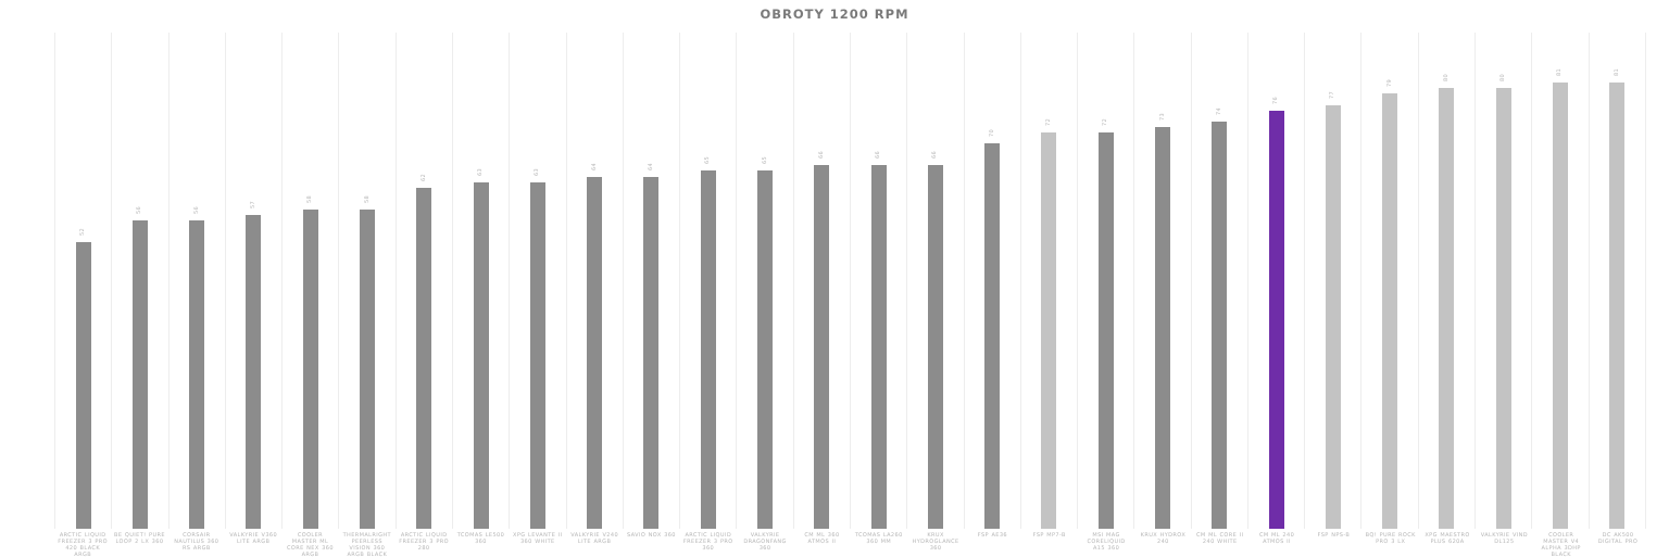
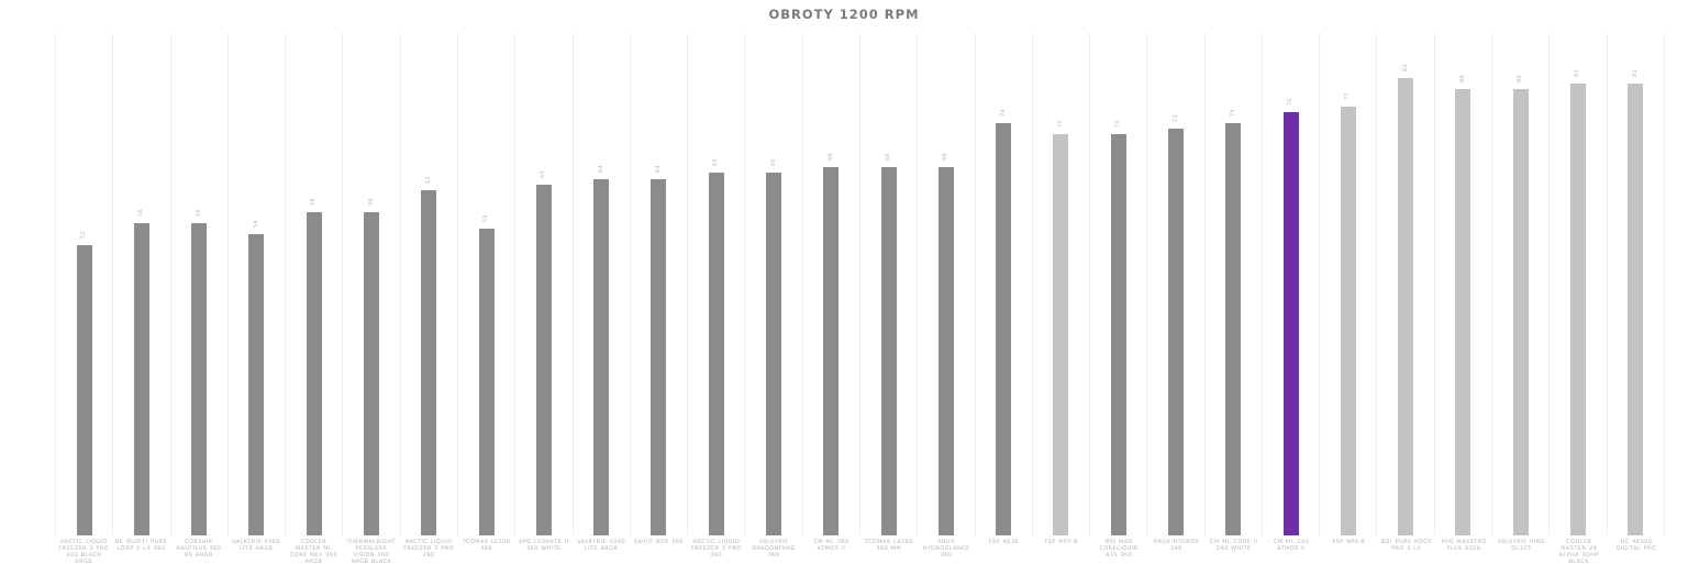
VALKYRIE V360 LITE ARGB: 57 -> 54
TCOMAS LE500 360: 63 -> 55
FSP AE36: 70 -> 74
BQ! PURE ROCK PRO 3 LX: 79 -> 82
